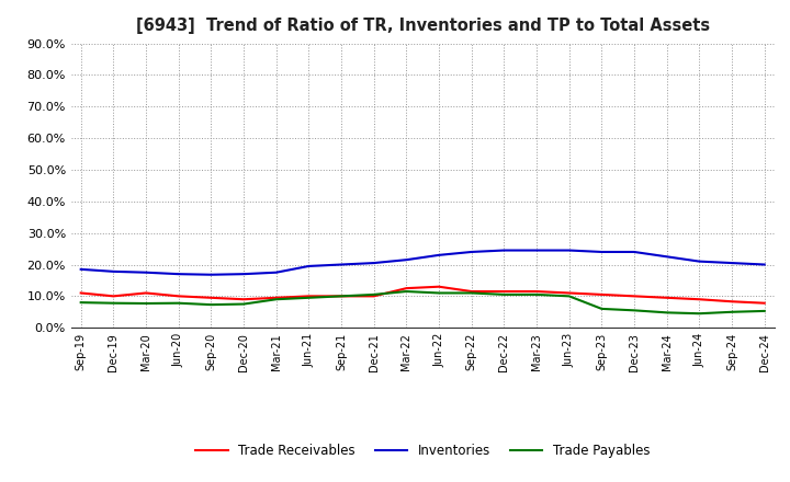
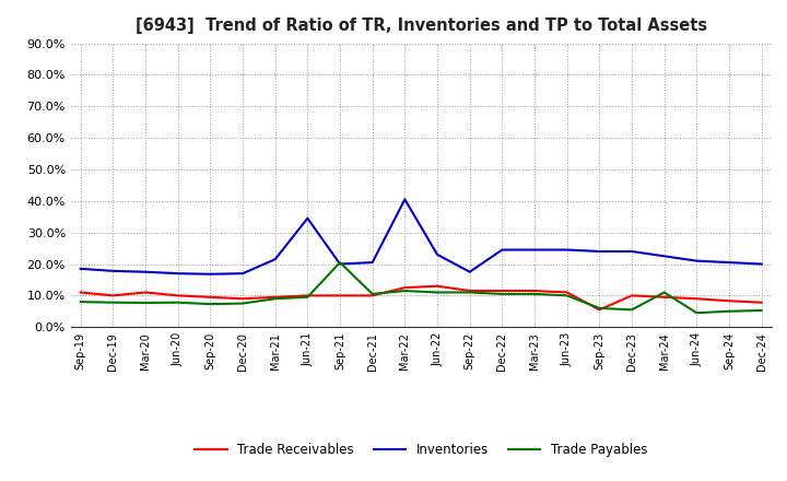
Inventories/Mar-21: 17.5% -> 21.5%
Inventories/Jun-21: 19.5% -> 34.5%
Trade Payables/Sep-21: 10.0% -> 20.5%
Inventories/Mar-22: 21.5% -> 40.5%
Inventories/Sep-22: 24.0% -> 17.5%
Trade Receivables/Sep-23: 10.5% -> 5.5%
Trade Payables/Mar-24: 4.8% -> 11.0%
